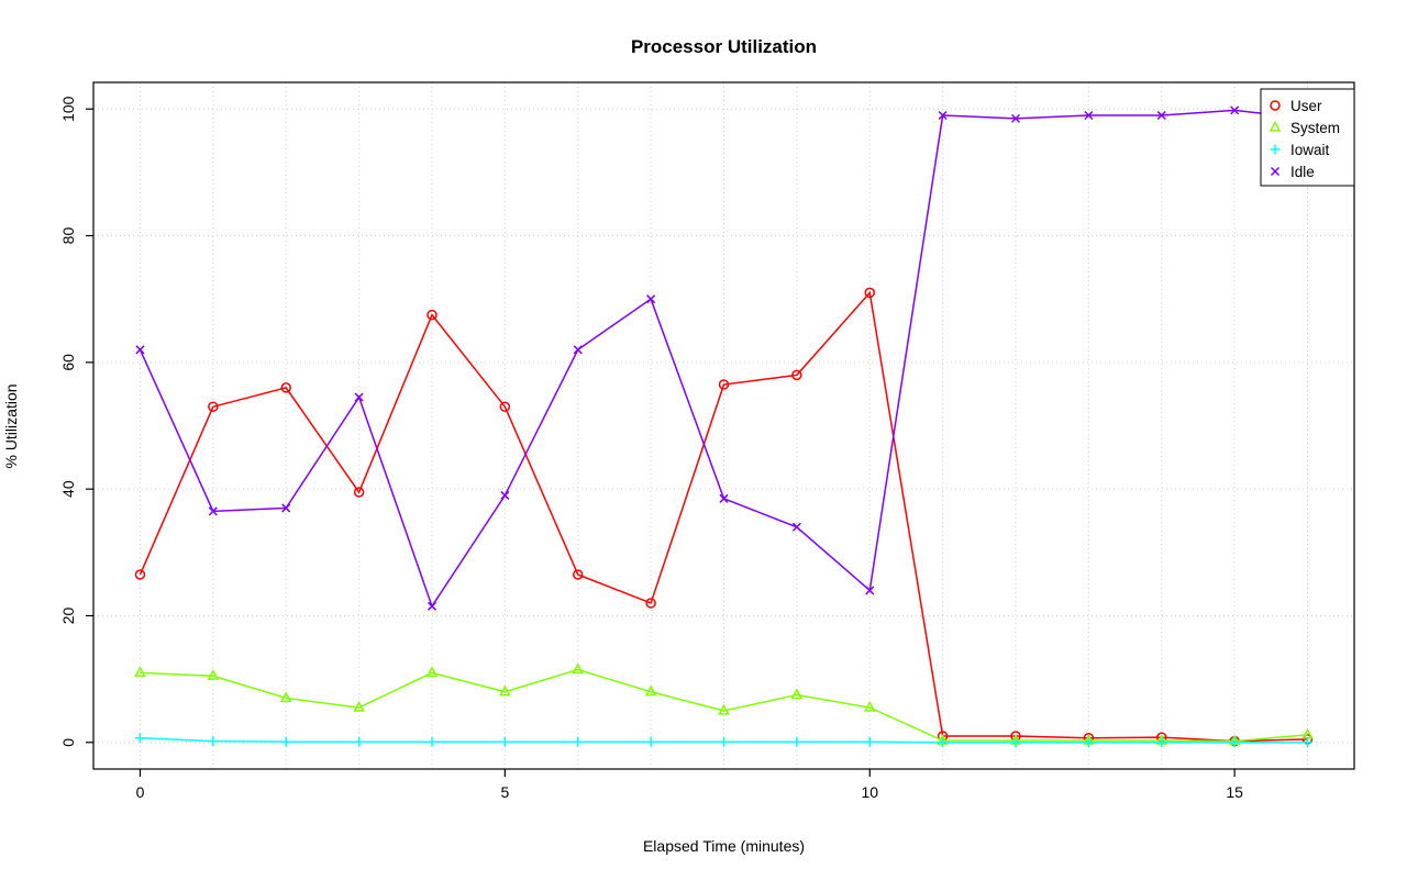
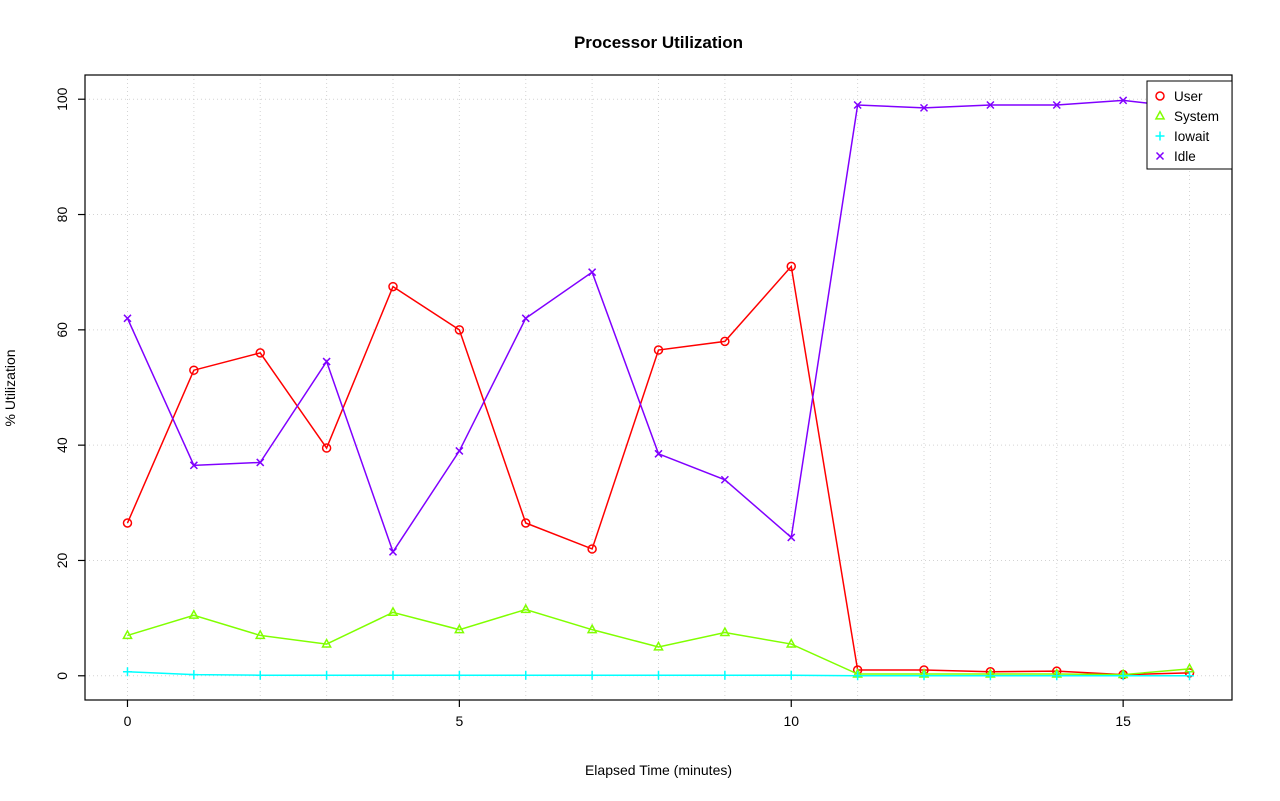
System/0: 11 -> 7
User/5: 53 -> 60
